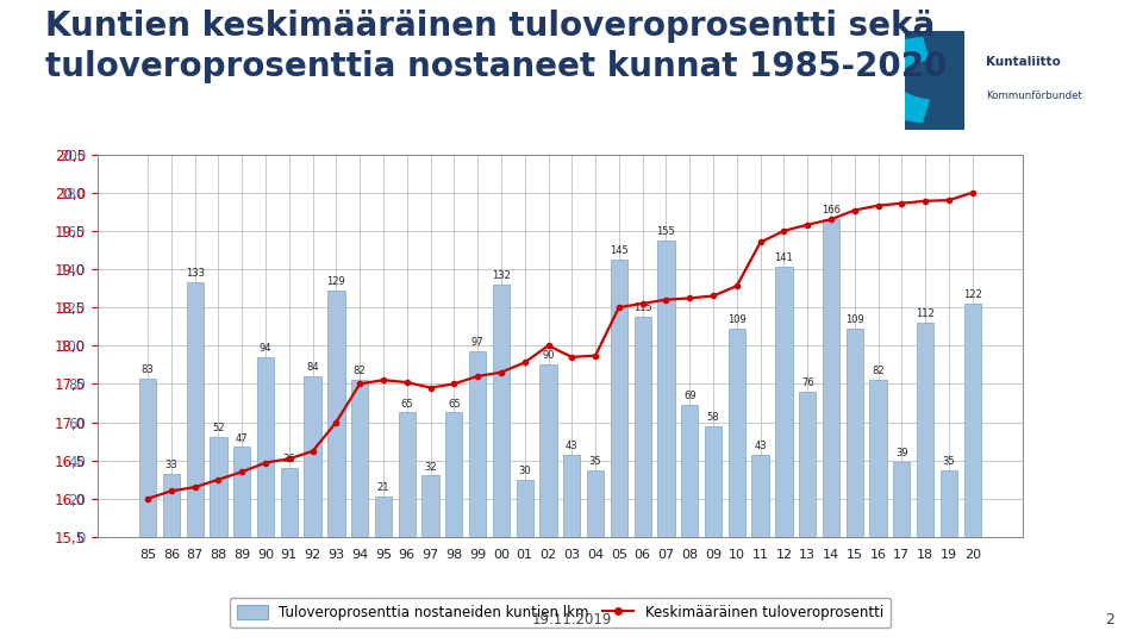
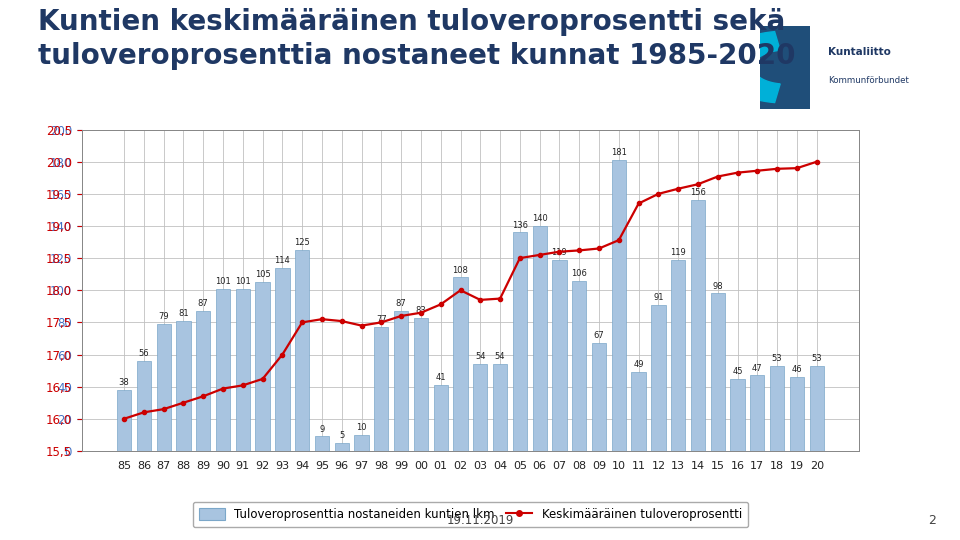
Tuloveroprosenttia nostaneiden kuntien lkm/85: 83 -> 38
Tuloveroprosenttia nostaneiden kuntien lkm/86: 33 -> 56
Tuloveroprosenttia nostaneiden kuntien lkm/87: 133 -> 79
Tuloveroprosenttia nostaneiden kuntien lkm/88: 52 -> 81
Tuloveroprosenttia nostaneiden kuntien lkm/89: 47 -> 87
Tuloveroprosenttia nostaneiden kuntien lkm/90: 94 -> 101
Tuloveroprosenttia nostaneiden kuntien lkm/91: 36 -> 101
Tuloveroprosenttia nostaneiden kuntien lkm/92: 84 -> 105
Tuloveroprosenttia nostaneiden kuntien lkm/93: 129 -> 114
Tuloveroprosenttia nostaneiden kuntien lkm/94: 82 -> 125
Tuloveroprosenttia nostaneiden kuntien lkm/95: 21 -> 9
Tuloveroprosenttia nostaneiden kuntien lkm/96: 65 -> 5
Tuloveroprosenttia nostaneiden kuntien lkm/97: 32 -> 10
Tuloveroprosenttia nostaneiden kuntien lkm/98: 65 -> 77
Tuloveroprosenttia nostaneiden kuntien lkm/99: 97 -> 87
Tuloveroprosenttia nostaneiden kuntien lkm/00: 132 -> 83
Tuloveroprosenttia nostaneiden kuntien lkm/01: 30 -> 41
Tuloveroprosenttia nostaneiden kuntien lkm/02: 90 -> 108
Tuloveroprosenttia nostaneiden kuntien lkm/03: 43 -> 54
Tuloveroprosenttia nostaneiden kuntien lkm/04: 35 -> 54
Tuloveroprosenttia nostaneiden kuntien lkm/05: 145 -> 136
Tuloveroprosenttia nostaneiden kuntien lkm/06: 115 -> 140
Tuloveroprosenttia nostaneiden kuntien lkm/07: 155 -> 119
Tuloveroprosenttia nostaneiden kuntien lkm/08: 69 -> 106
Tuloveroprosenttia nostaneiden kuntien lkm/09: 58 -> 67
Tuloveroprosenttia nostaneiden kuntien lkm/10: 109 -> 181
Tuloveroprosenttia nostaneiden kuntien lkm/11: 43 -> 49
Tuloveroprosenttia nostaneiden kuntien lkm/12: 141 -> 91
Tuloveroprosenttia nostaneiden kuntien lkm/13: 76 -> 119
Tuloveroprosenttia nostaneiden kuntien lkm/14: 166 -> 156
Tuloveroprosenttia nostaneiden kuntien lkm/15: 109 -> 98
Tuloveroprosenttia nostaneiden kuntien lkm/16: 82 -> 45
Tuloveroprosenttia nostaneiden kuntien lkm/17: 39 -> 47
Tuloveroprosenttia nostaneiden kuntien lkm/18: 112 -> 53
Tuloveroprosenttia nostaneiden kuntien lkm/19: 35 -> 46
Tuloveroprosenttia nostaneiden kuntien lkm/20: 122 -> 53
